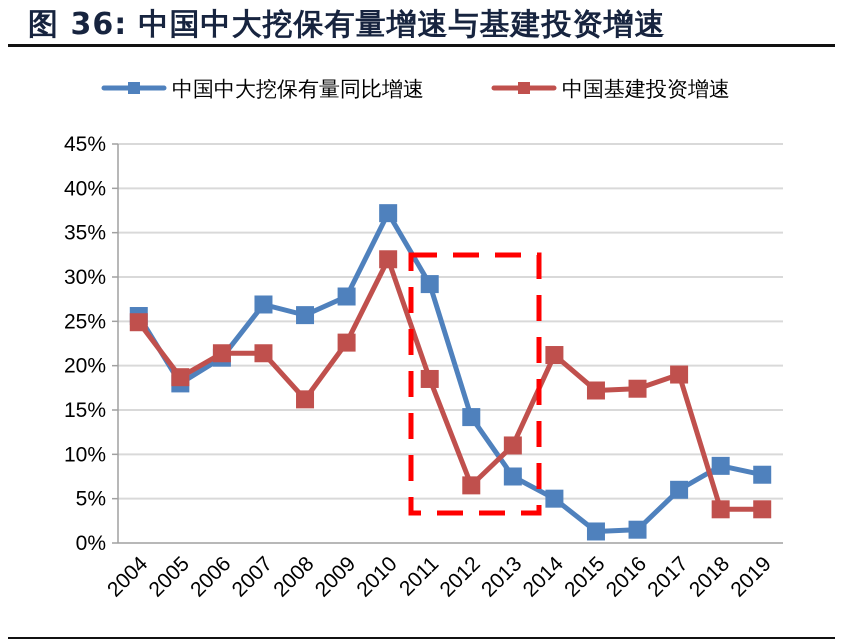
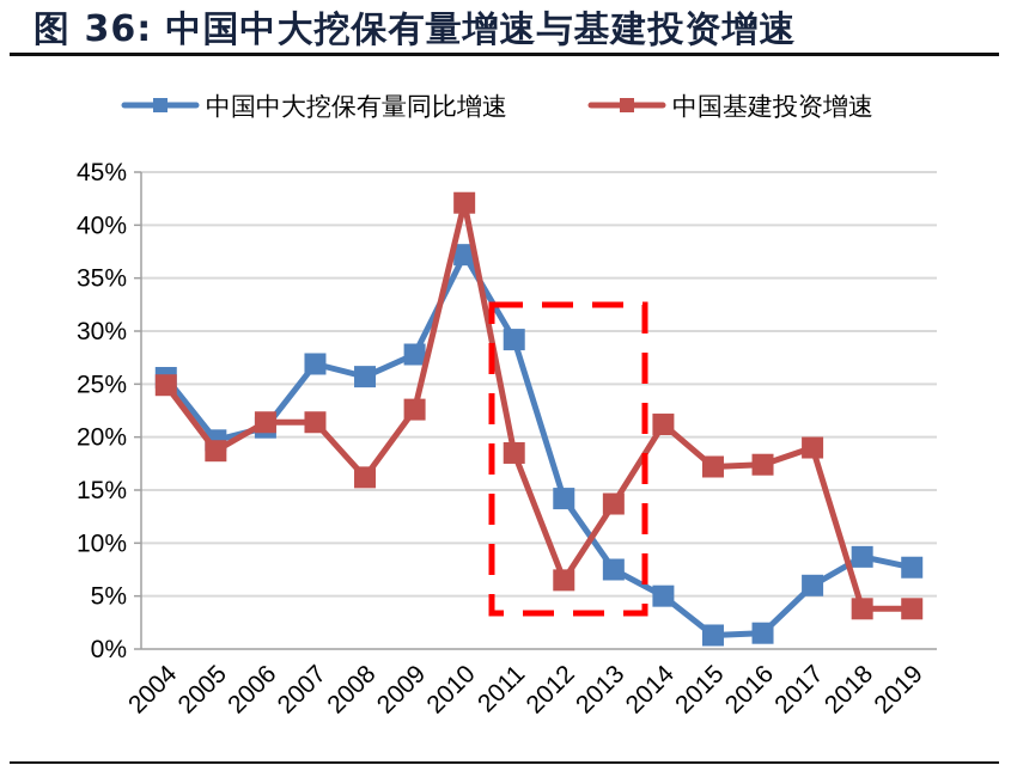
中国中大挖保有量同比增速/2005: 18% -> 20%
中国基建投资增速/2010: 32% -> 42%
中国基建投资增速/2013: 11% -> 14%
